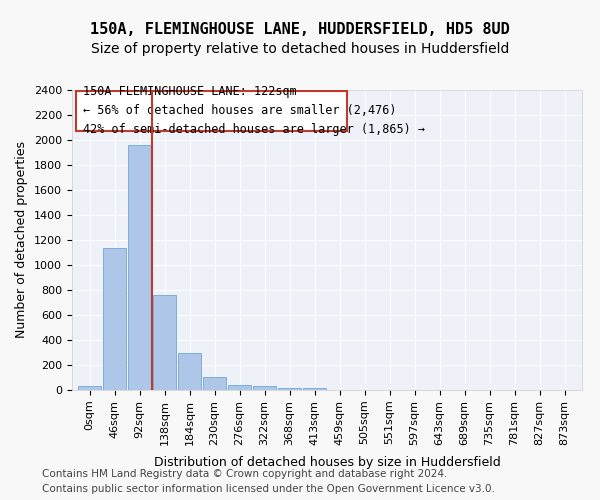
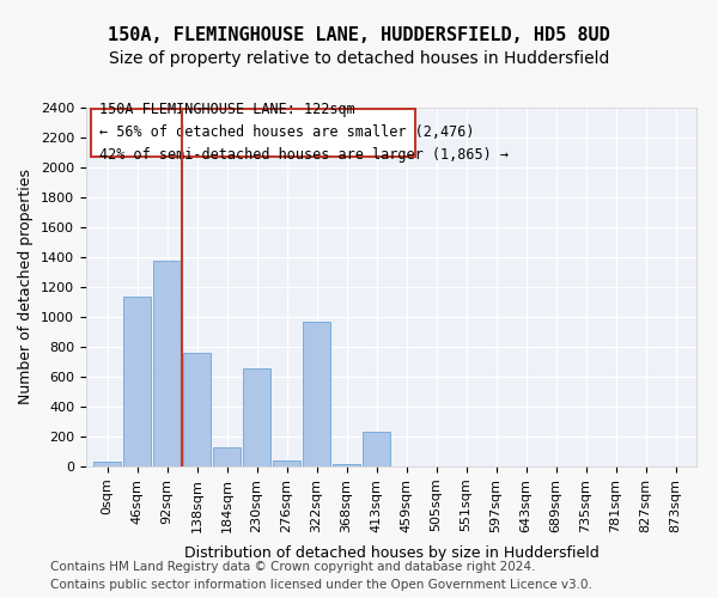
92sqm: 1960 -> 1380
184sqm: 300 -> 130
230sqm: 100 -> 660
322sqm: 40 -> 970
413sqm: 20 -> 230
